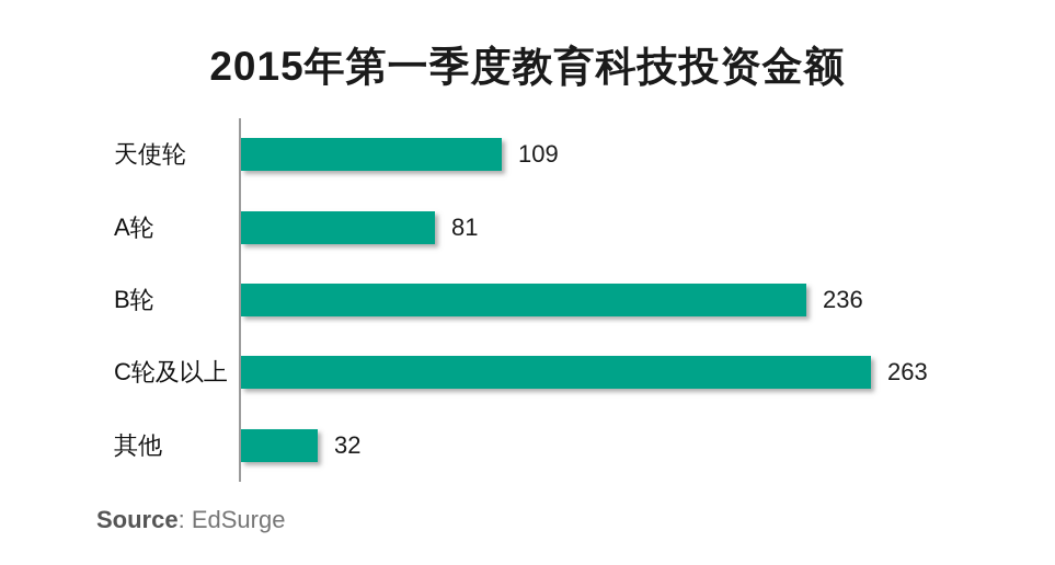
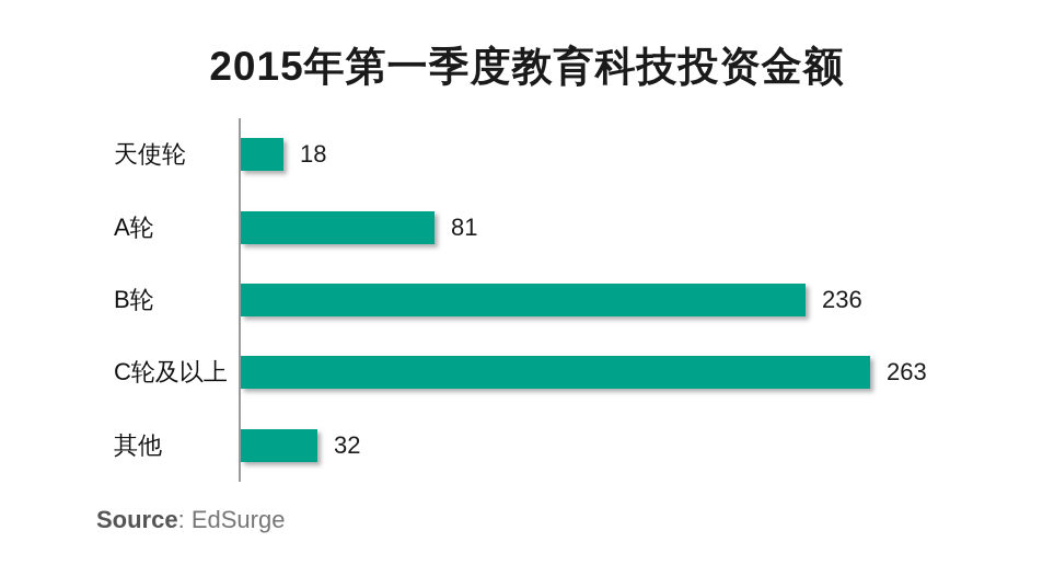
天使轮: 109 -> 18
